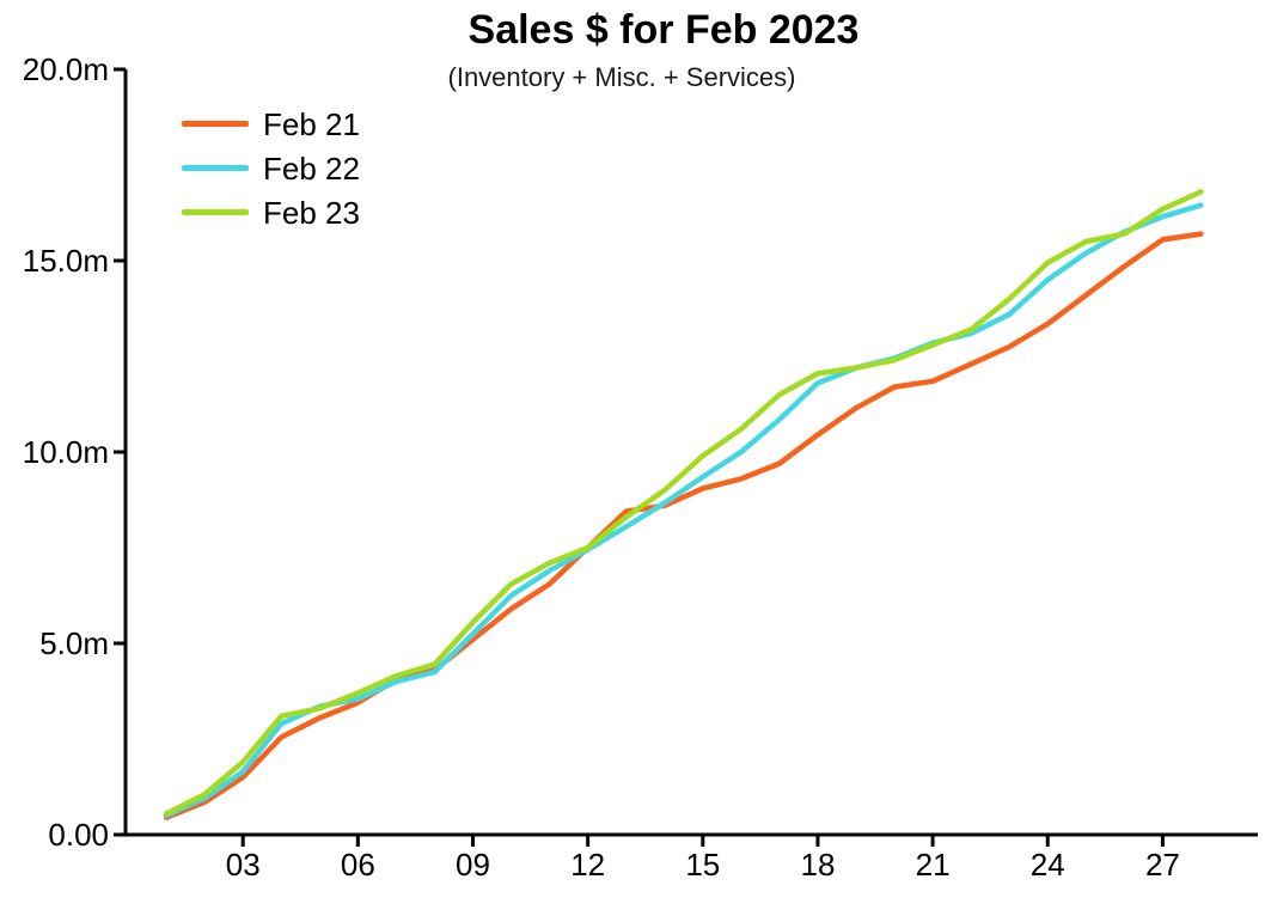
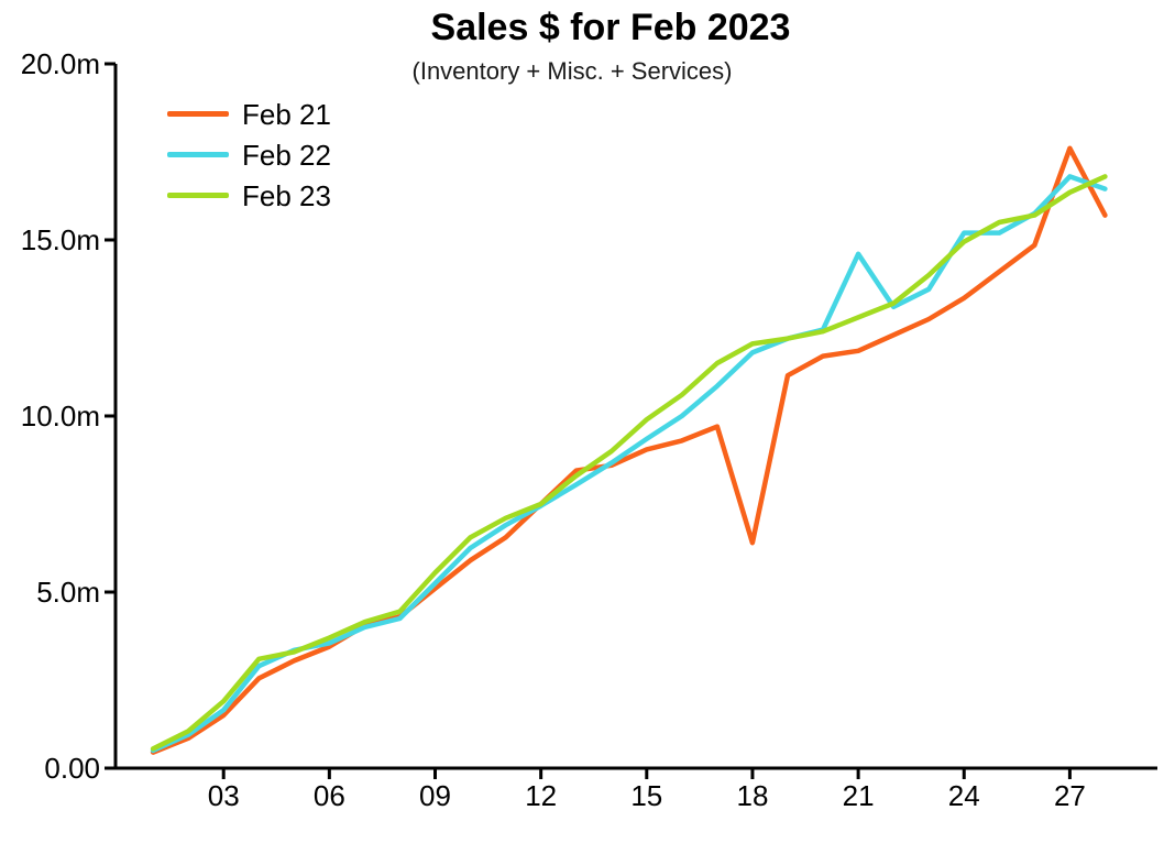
Feb 21/18: 10.4m -> 6.4m
Feb 22/21: 12.8m -> 14.6m
Feb 22/24: 14.5m -> 15.2m
Feb 21/27: 15.6m -> 17.6m
Feb 22/27: 16.1m -> 16.8m
